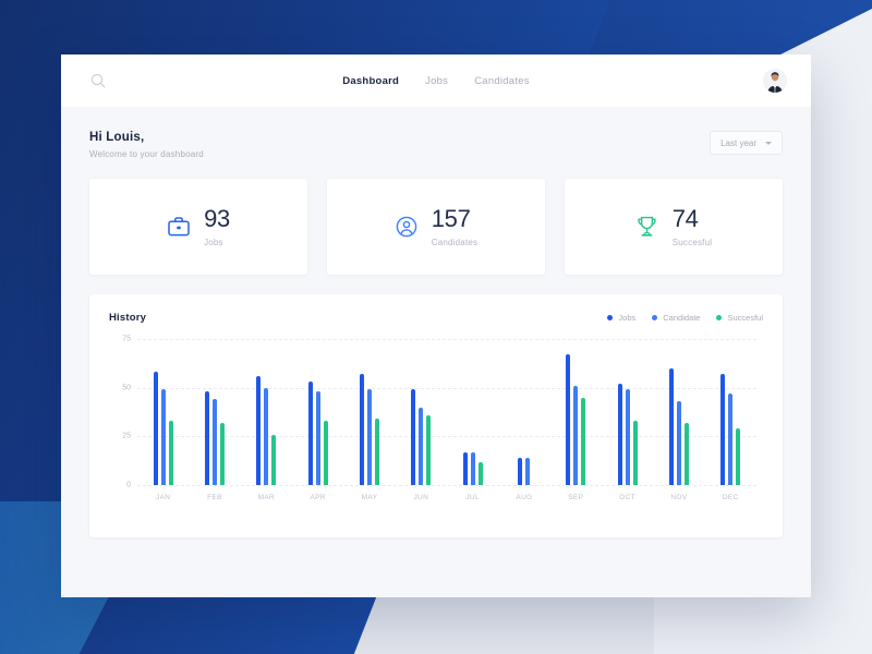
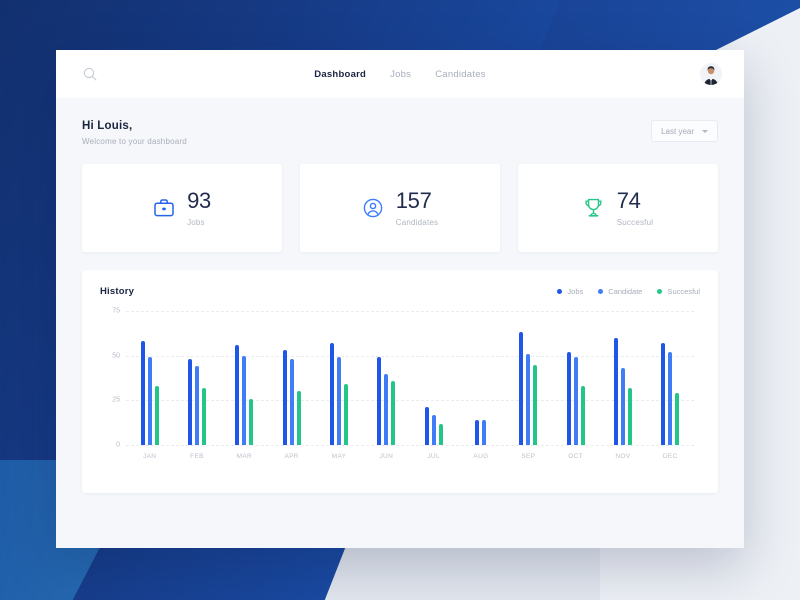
Succesful/APR: 33 -> 30
Jobs/JUL: 17 -> 21
Jobs/SEP: 67 -> 63
Candidate/DEC: 47 -> 52
